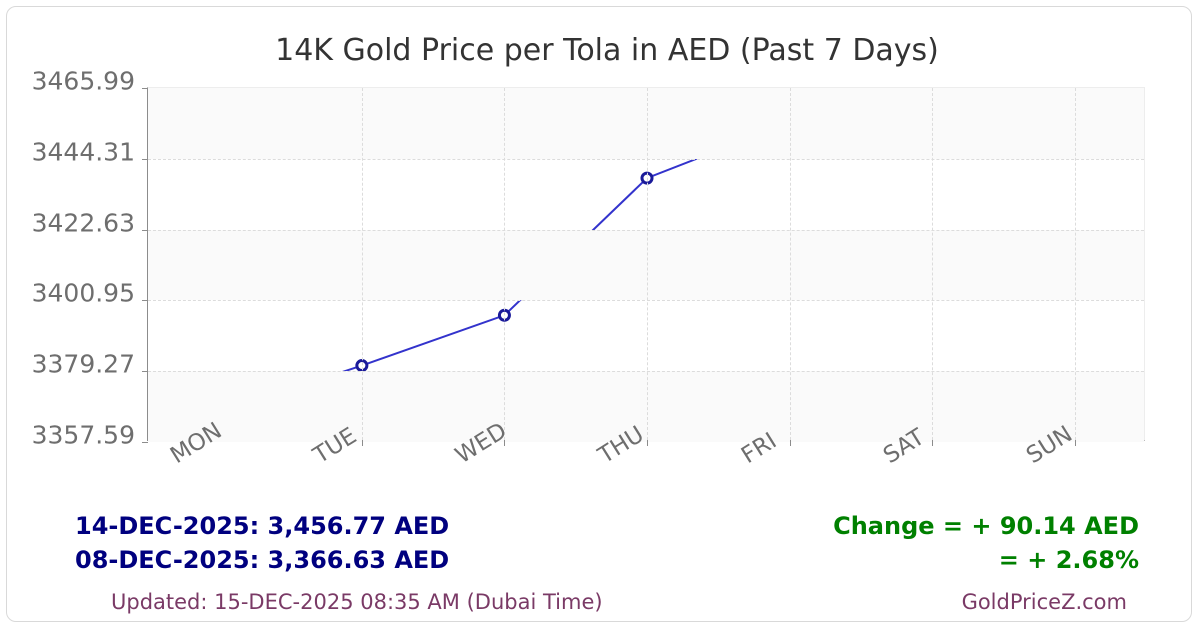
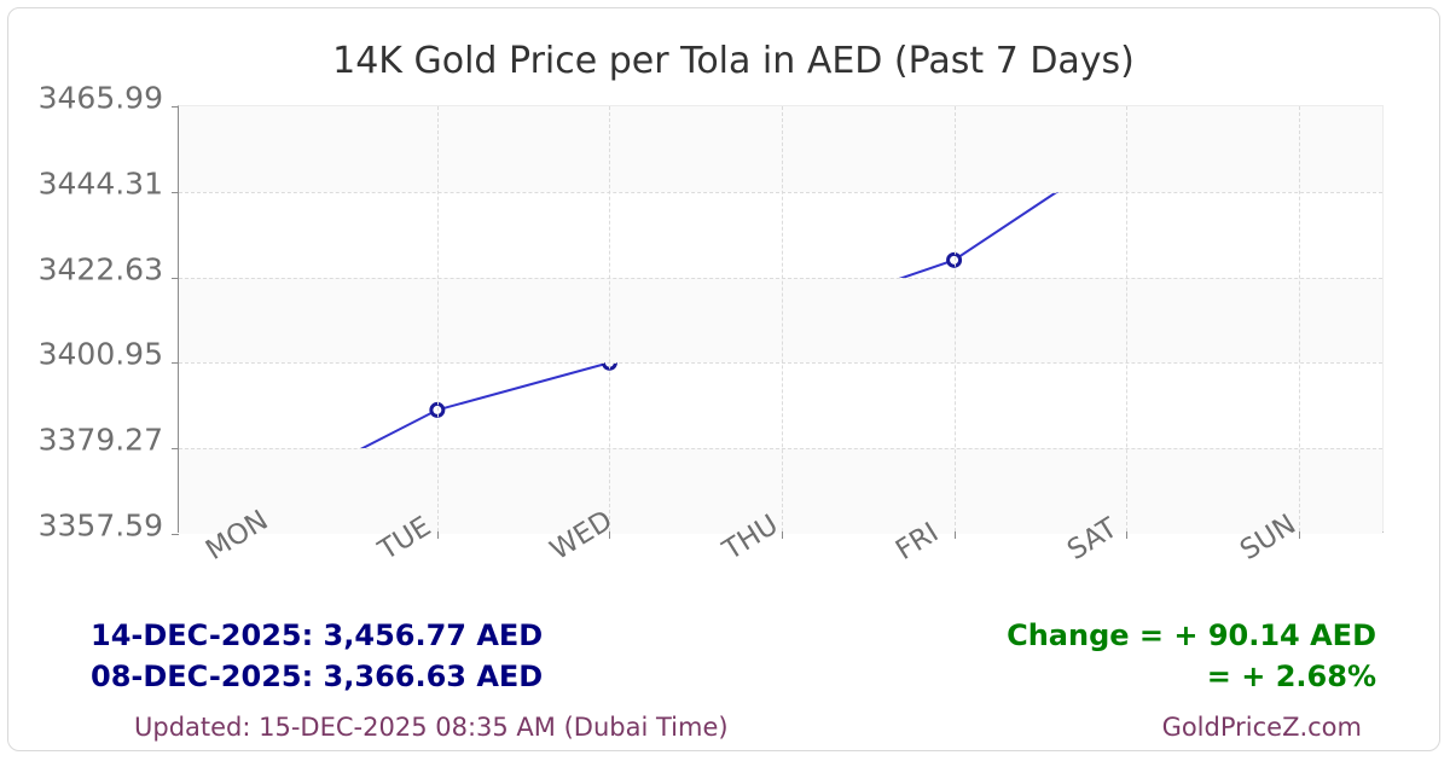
TUE: 3381 -> 3389
WED: 3396 -> 3401
THU: 3438 -> 3412
FRI: 3455 -> 3427
